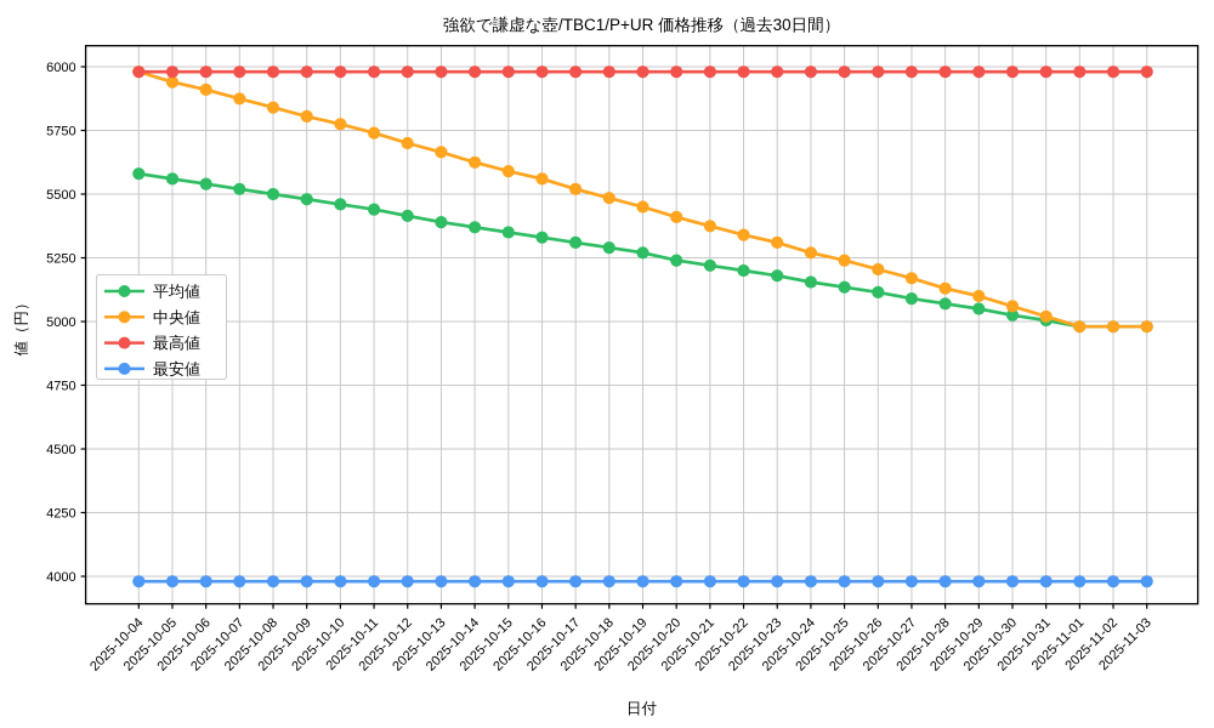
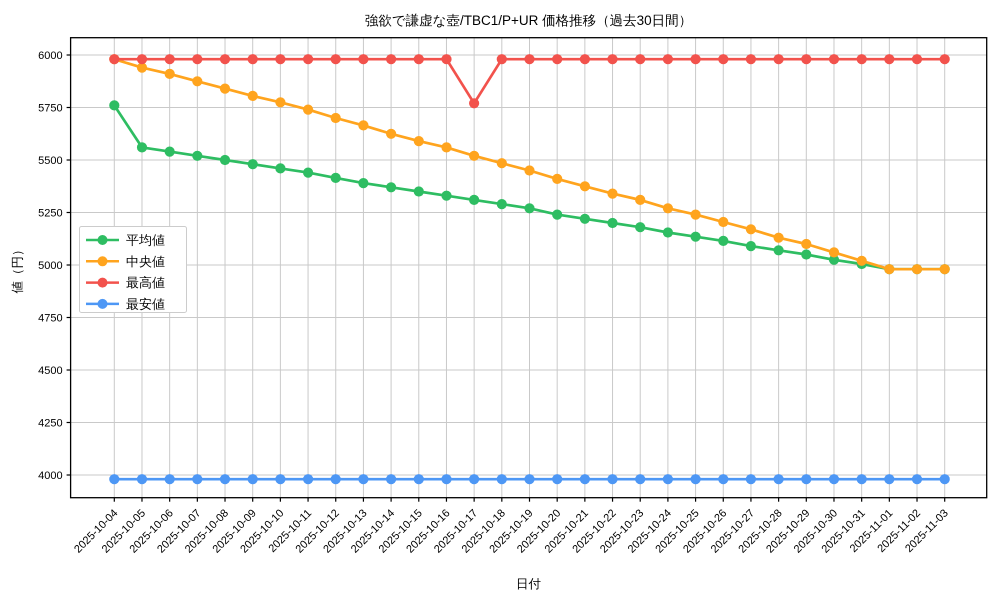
平均値/2025-10-04: 5580 -> 5760
最高値/2025-10-17: 5980 -> 5770
